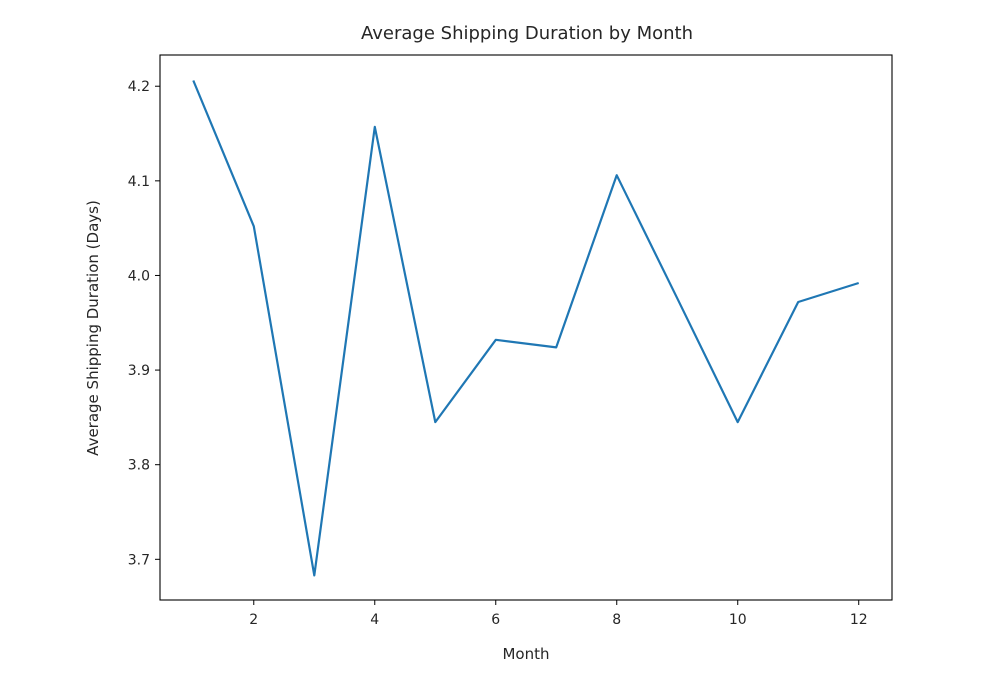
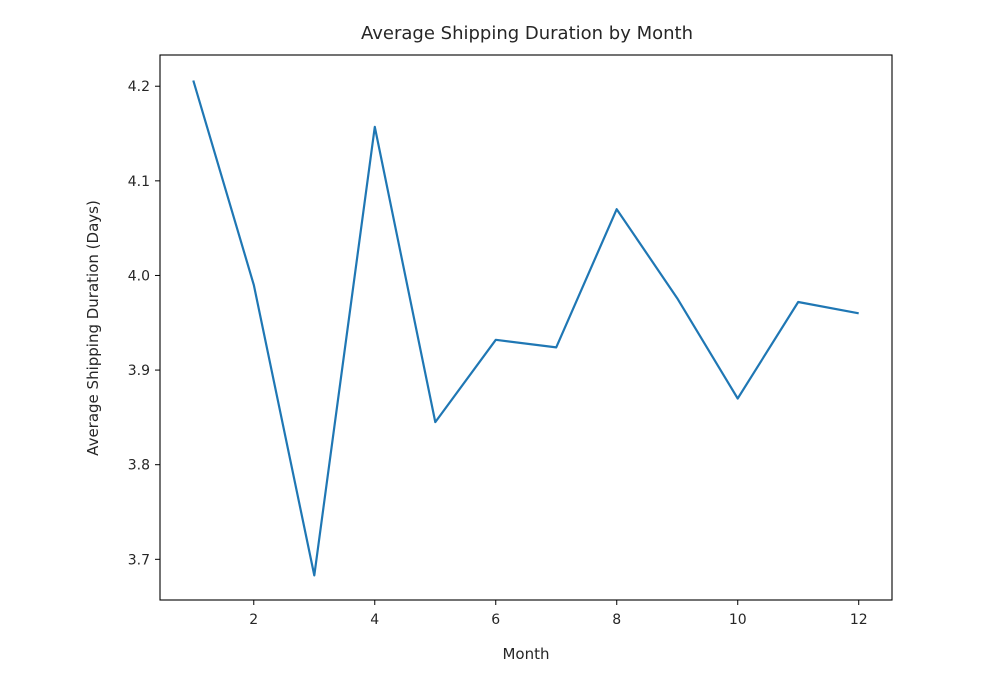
2: 4.05 -> 3.99
8: 4.11 -> 4.07
10: 3.85 -> 3.87
12: 3.99 -> 3.96
